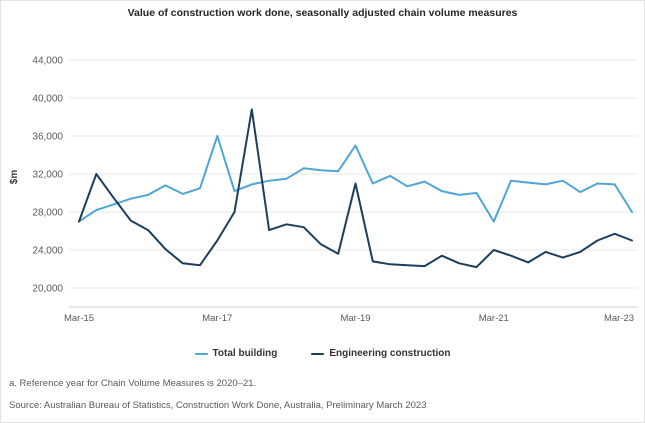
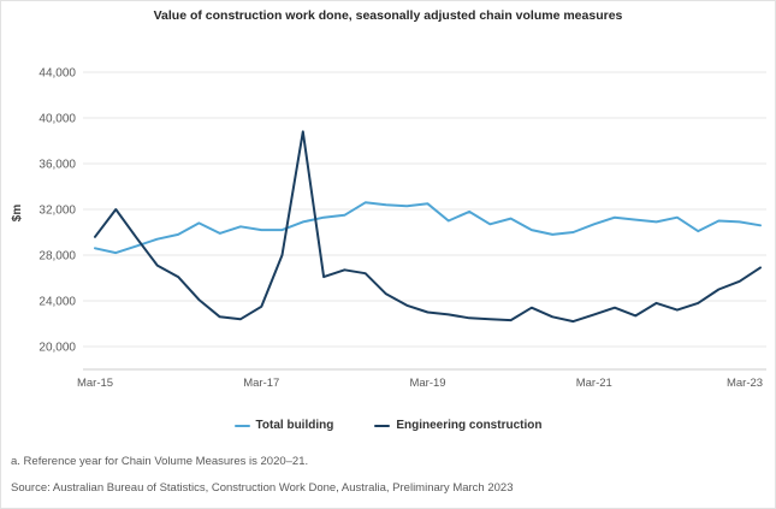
Total building/Mar-15: 27000 -> 29000
Engineering construction/Mar-15: 27000 -> 30000
Total building/Mar-17: 36000 -> 30000
Engineering construction/Mar-17: 25000 -> 24000
Total building/Mar-19: 35000 -> 32000
Engineering construction/Mar-19: 31000 -> 23000
Total building/Mar-21: 27000 -> 31000
Engineering construction/Mar-21: 24000 -> 23000
Total building/Mar-23: 28000 -> 31000
Engineering construction/Mar-23: 25000 -> 27000
